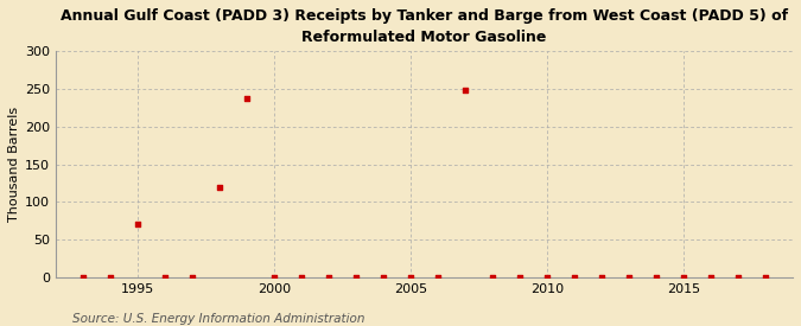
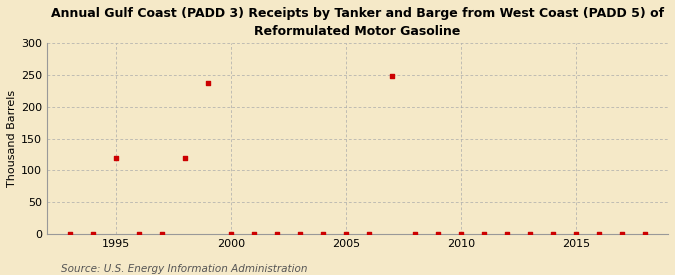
1995: 70 -> 120
